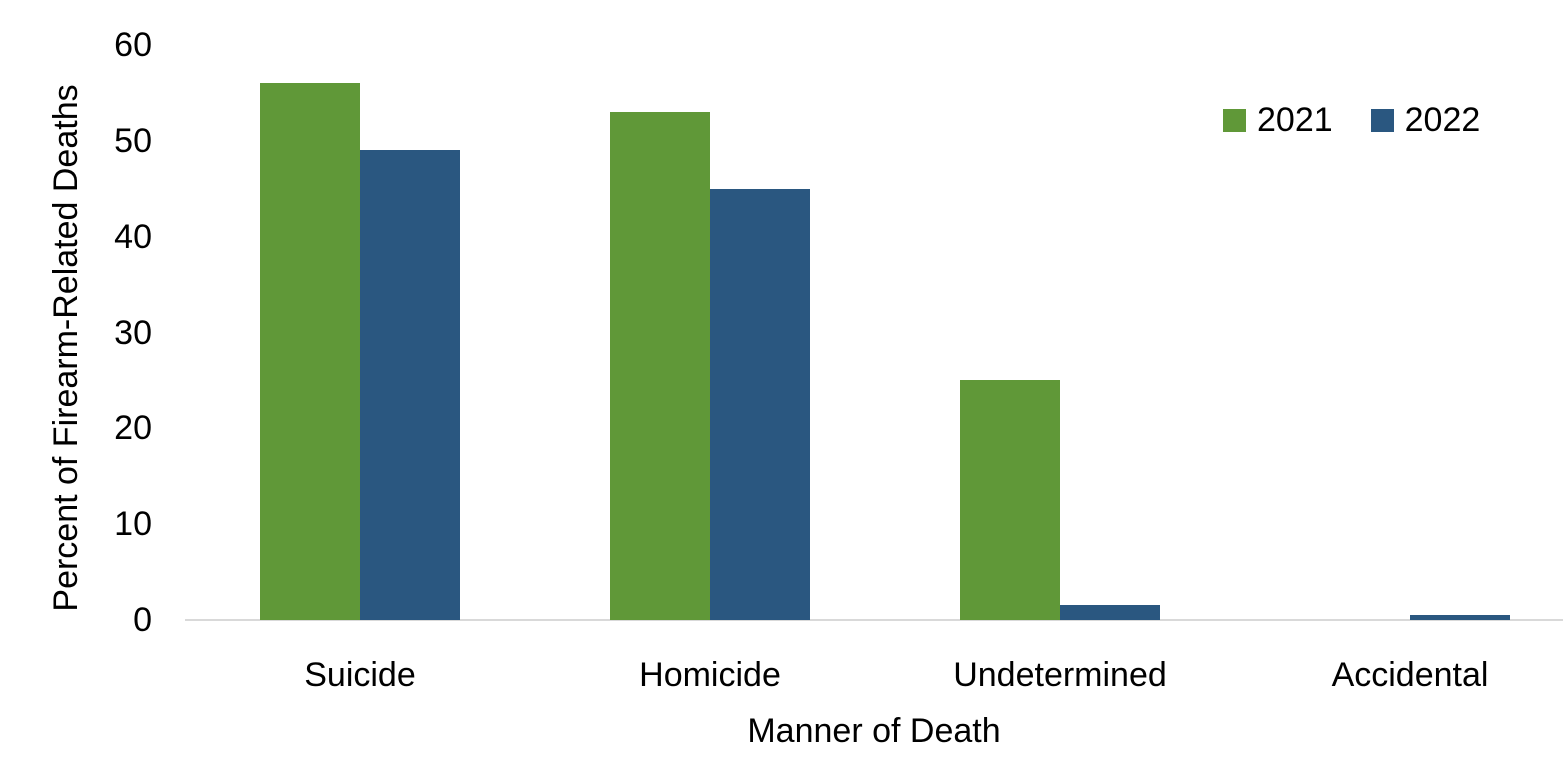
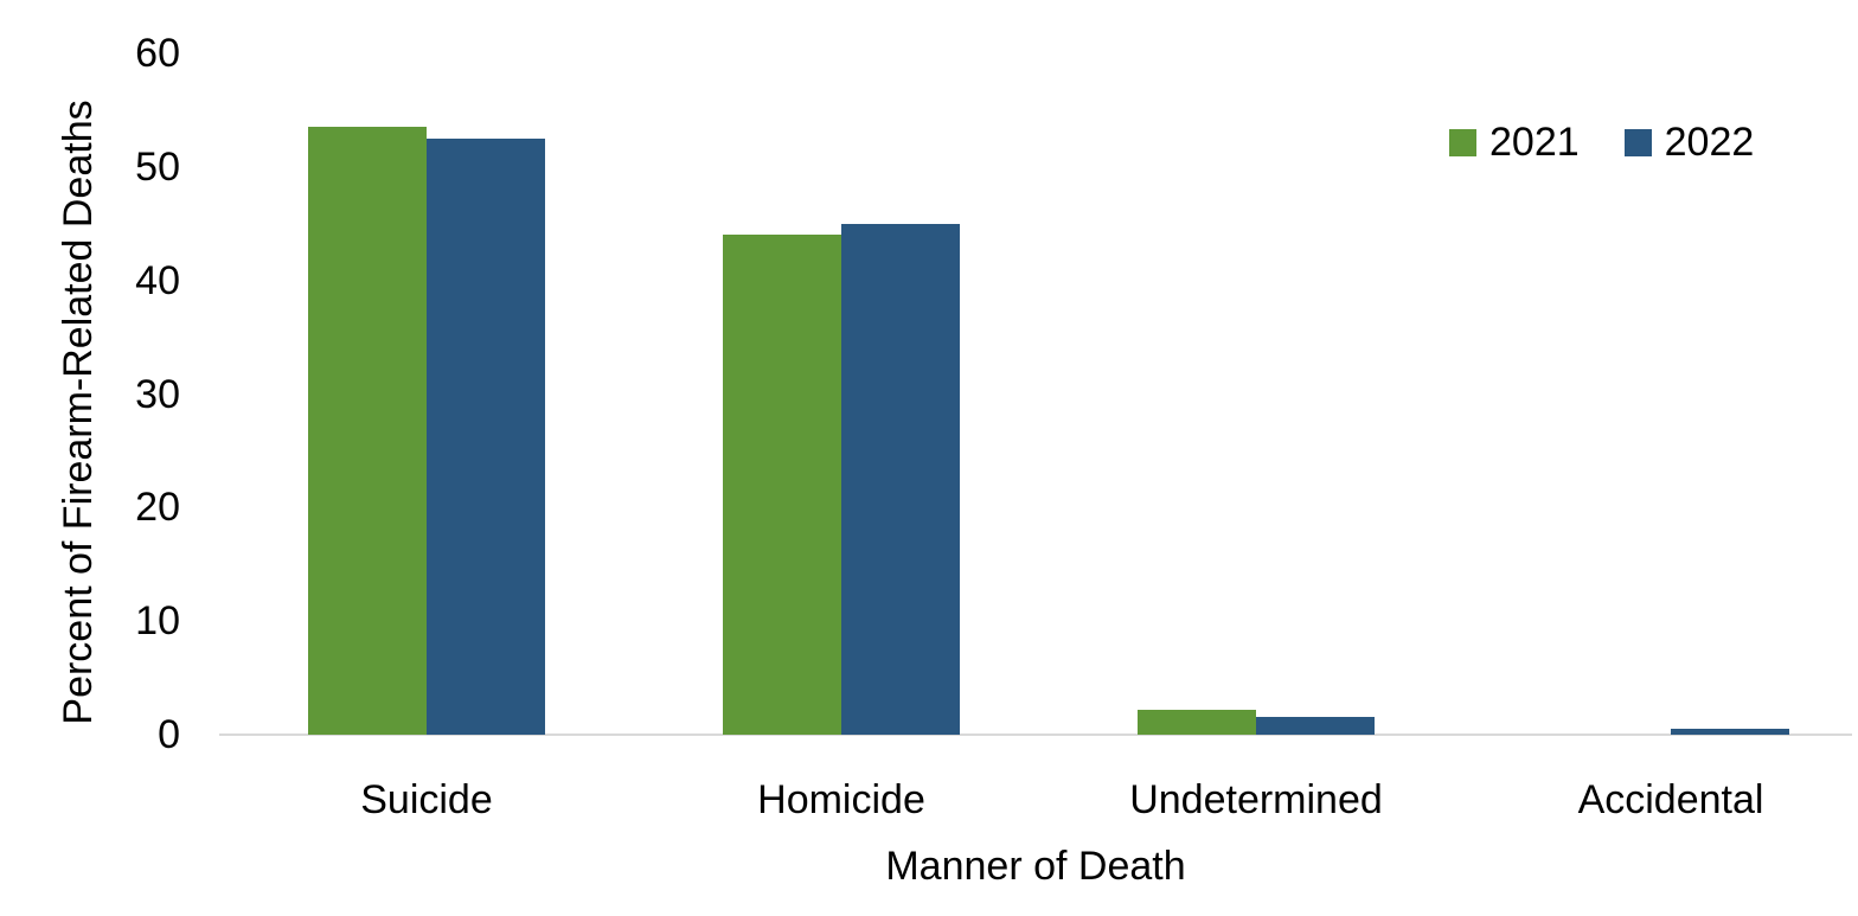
2021/Suicide: 56 -> 54
2022/Suicide: 49 -> 52
2021/Homicide: 53 -> 44
2021/Undetermined: 25 -> 2
